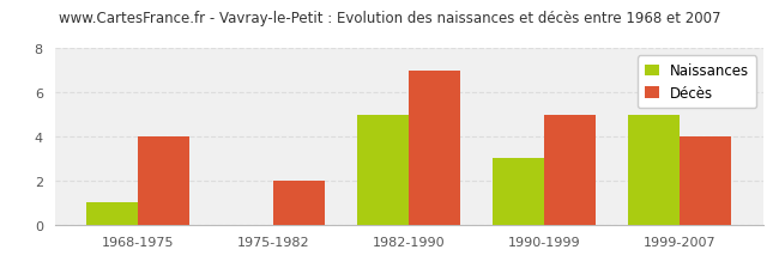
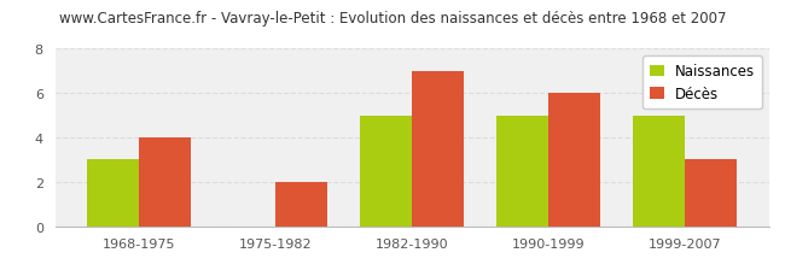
Naissances/1968-1975: 1 -> 3
Naissances/1990-1999: 3 -> 5
Décès/1990-1999: 5 -> 6
Décès/1999-2007: 4 -> 3
